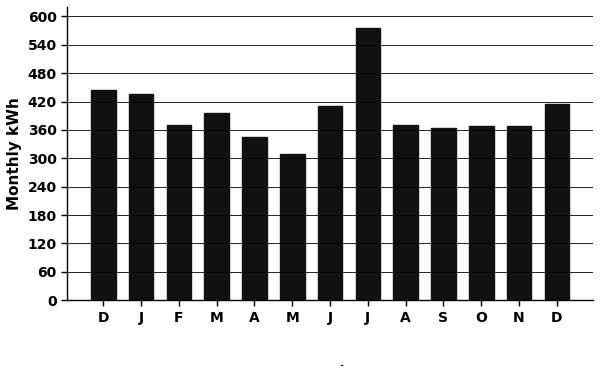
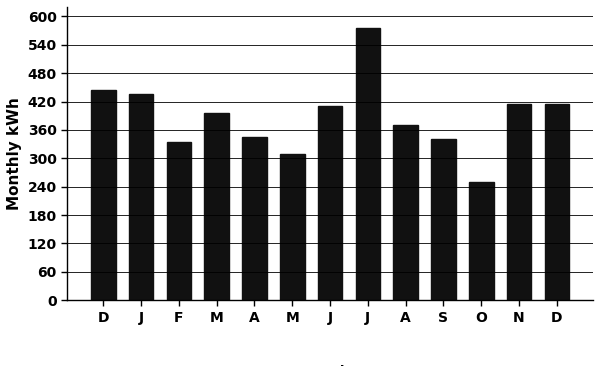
F: 370 -> 335
S: 365 -> 340
O: 368 -> 250
N: 368 -> 415
